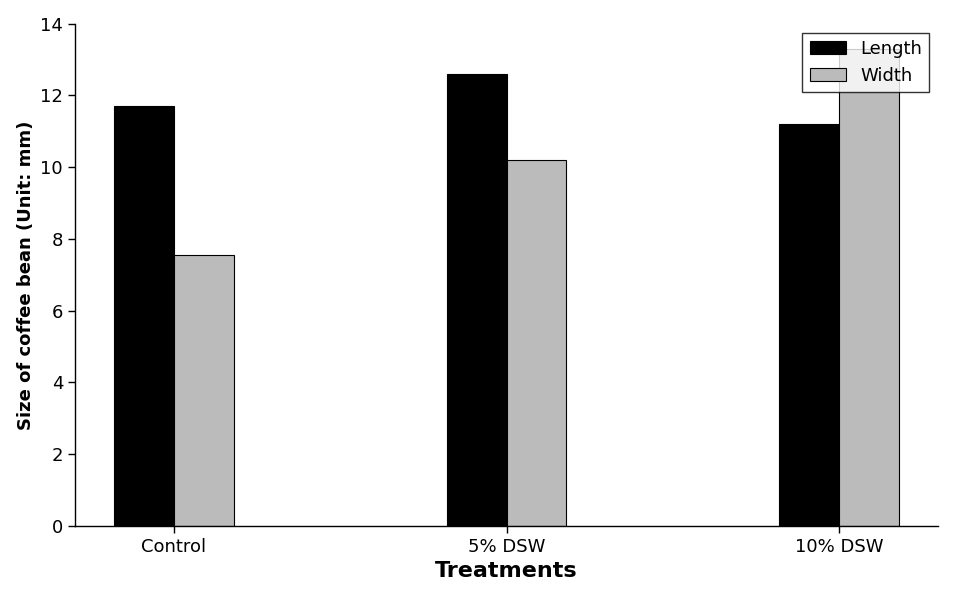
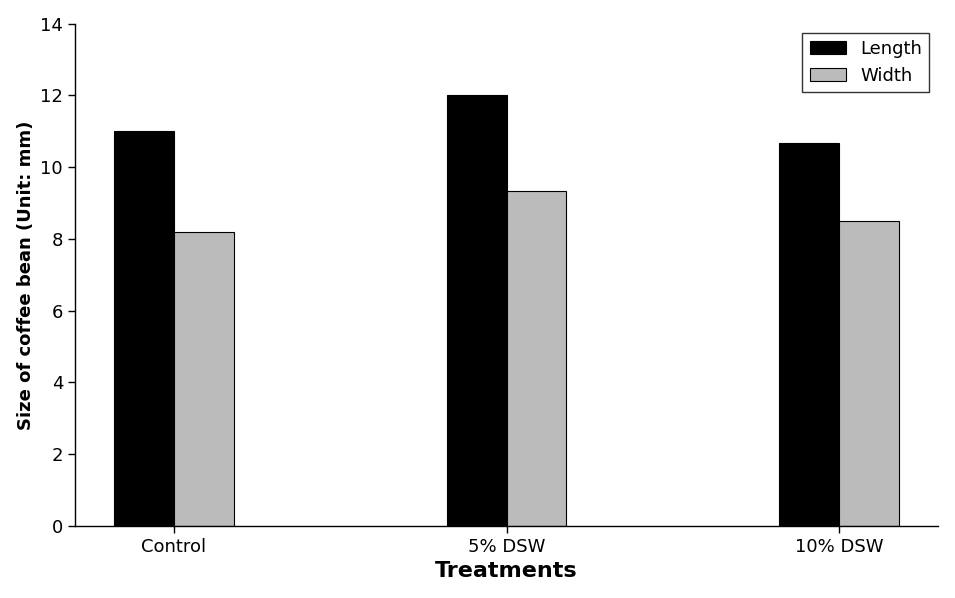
Length/Control: 11.70 -> 11.00
Width/Control: 7.55 -> 8.20
Length/5% DSW: 12.60 -> 12.00
Width/5% DSW: 10.20 -> 9.35
Length/10% DSW: 11.20 -> 10.67
Width/10% DSW: 13.30 -> 8.50
